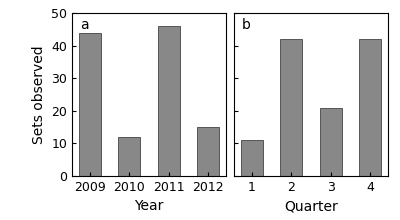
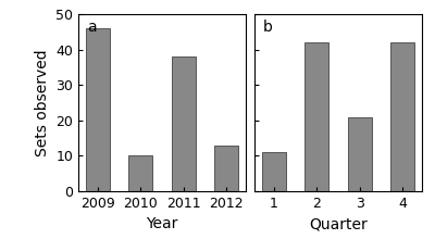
2009: 44 -> 46
2010: 12 -> 10
2011: 46 -> 38
2012: 15 -> 13
